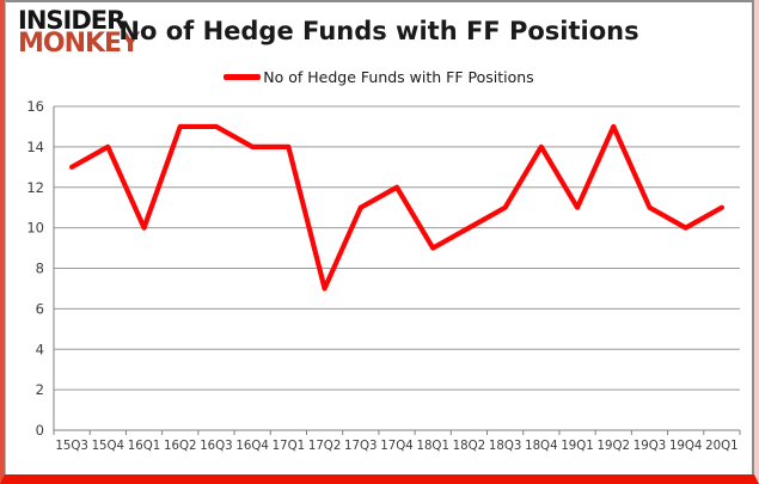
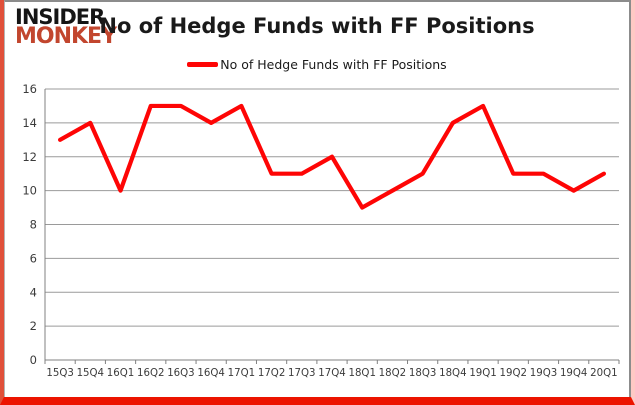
17Q1: 14 -> 15
17Q2: 7 -> 11
19Q1: 11 -> 15
19Q2: 15 -> 11
